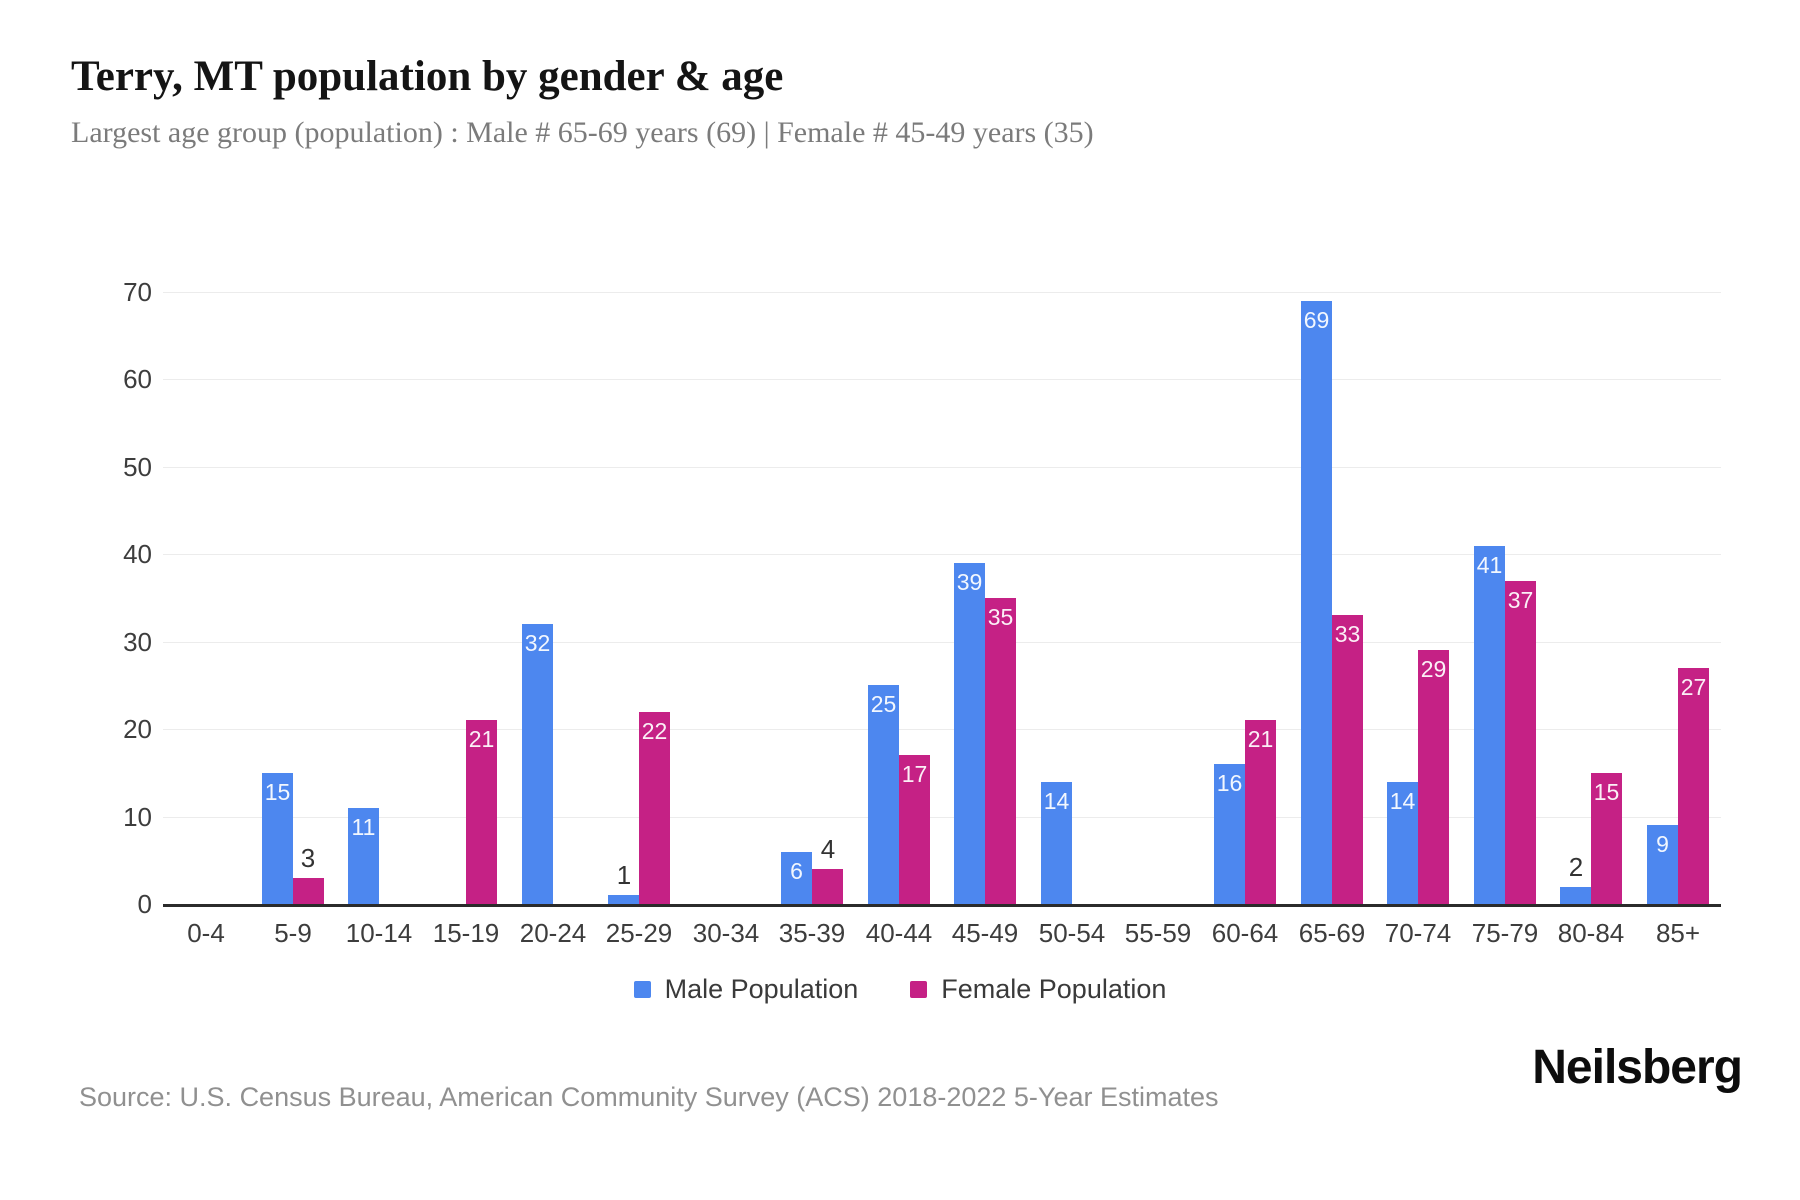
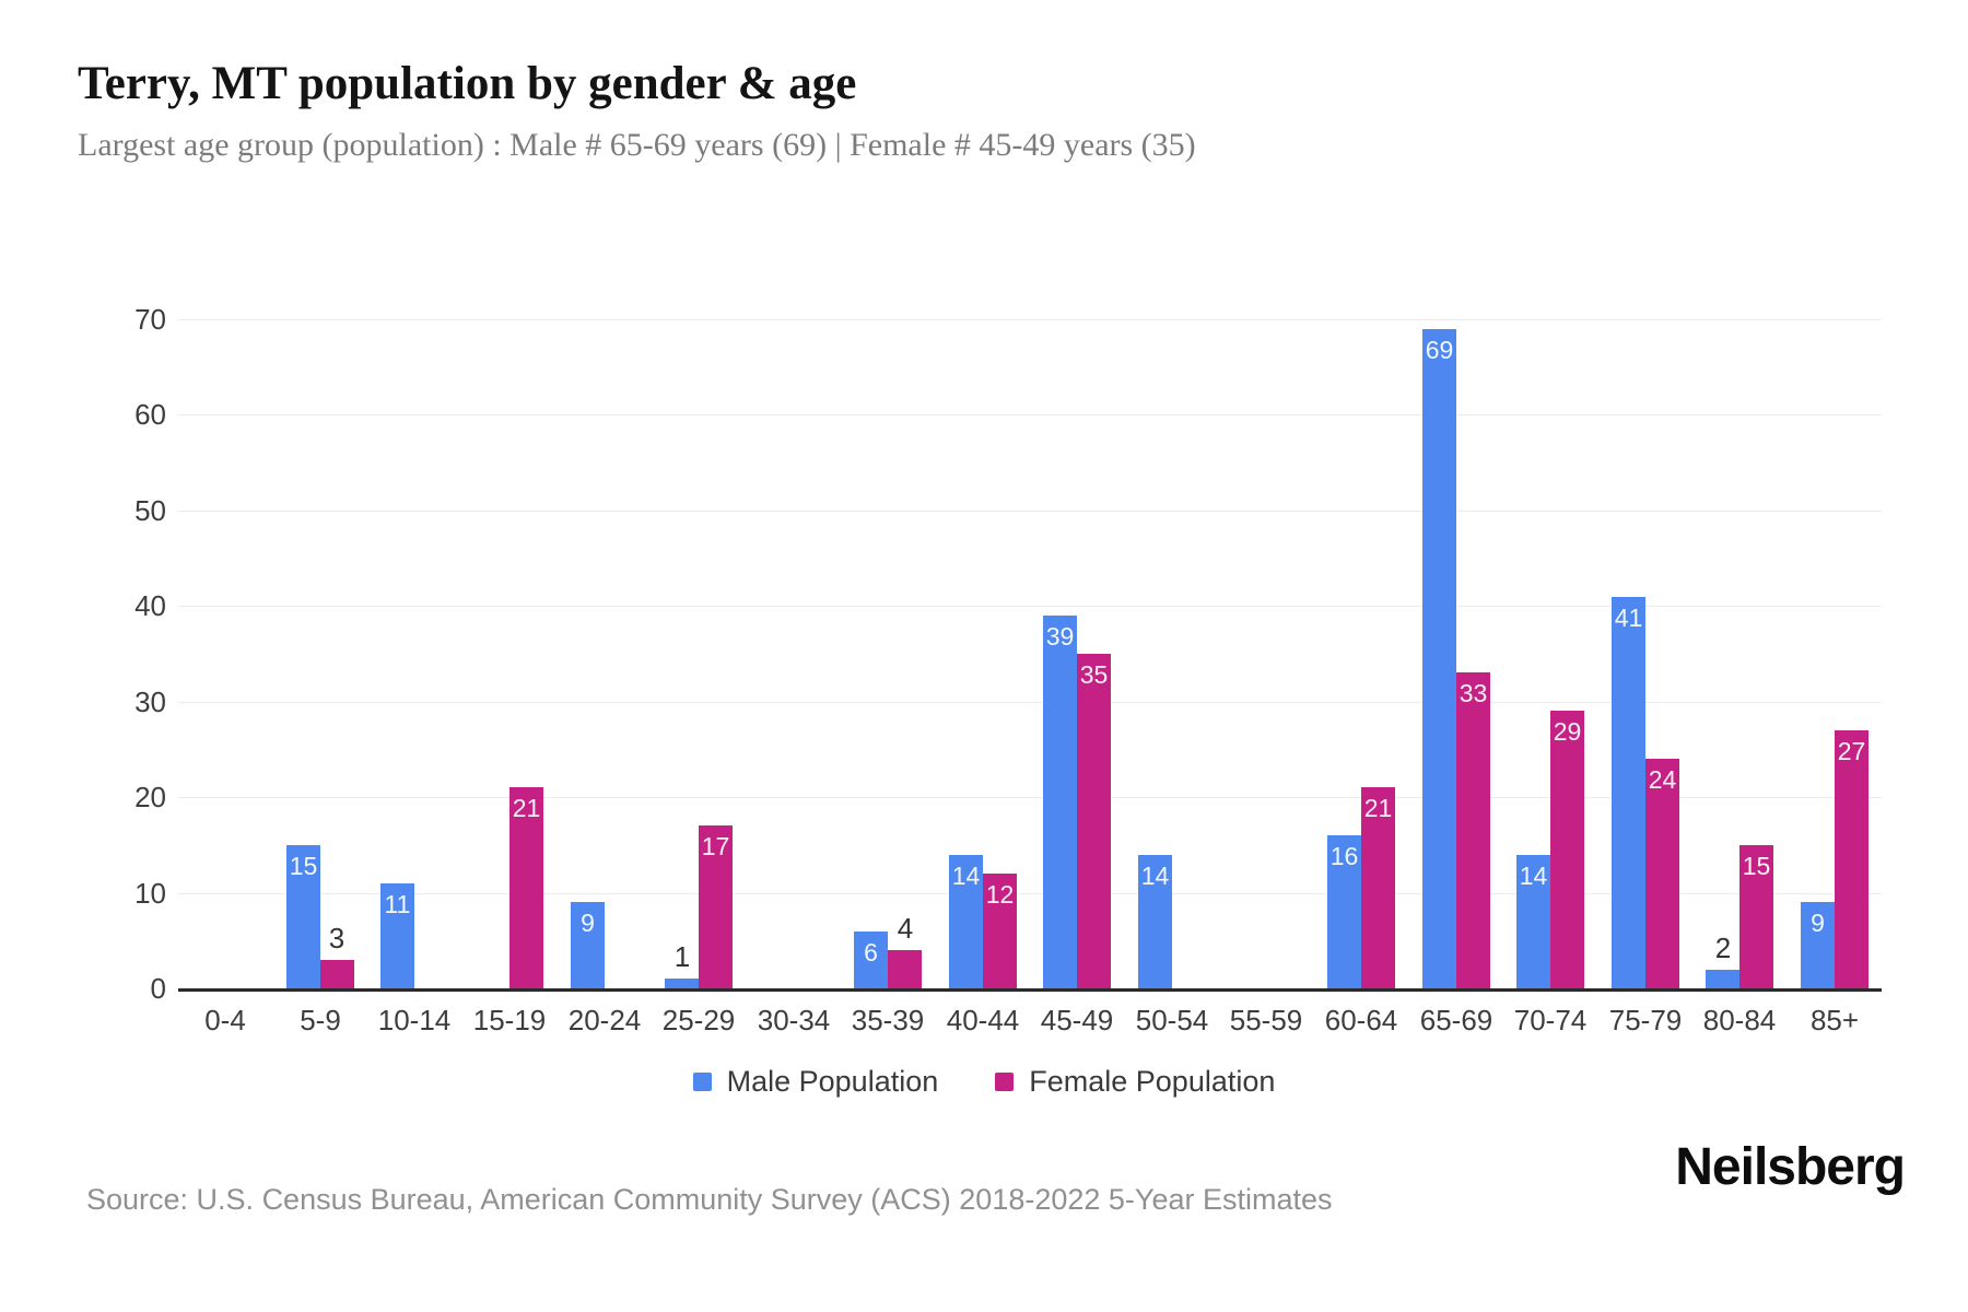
Male Population/20-24: 32 -> 9
Female Population/25-29: 22 -> 17
Male Population/40-44: 25 -> 14
Female Population/40-44: 17 -> 12
Female Population/75-79: 37 -> 24
